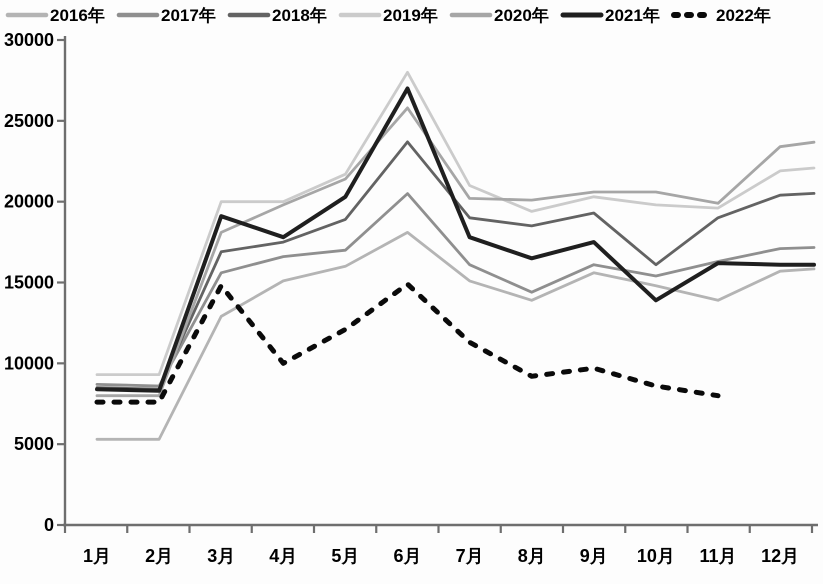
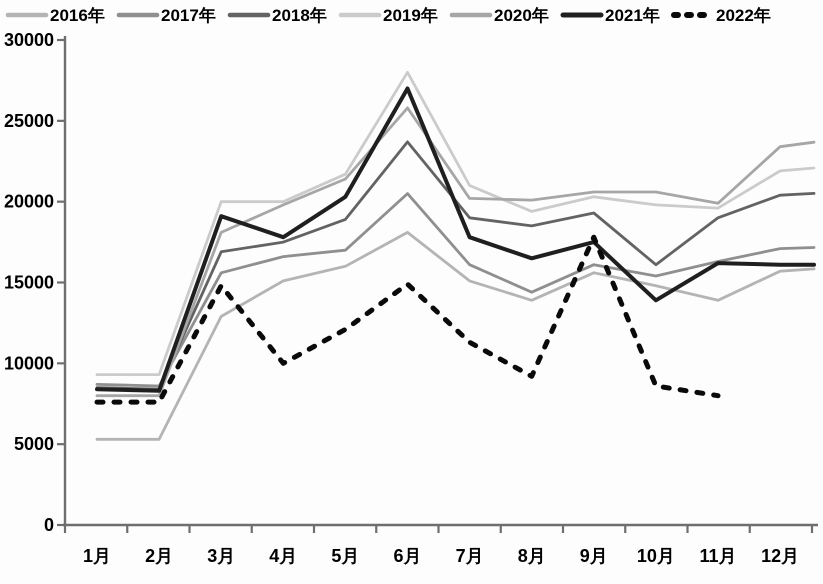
2022年/9月: 9700 -> 17800
